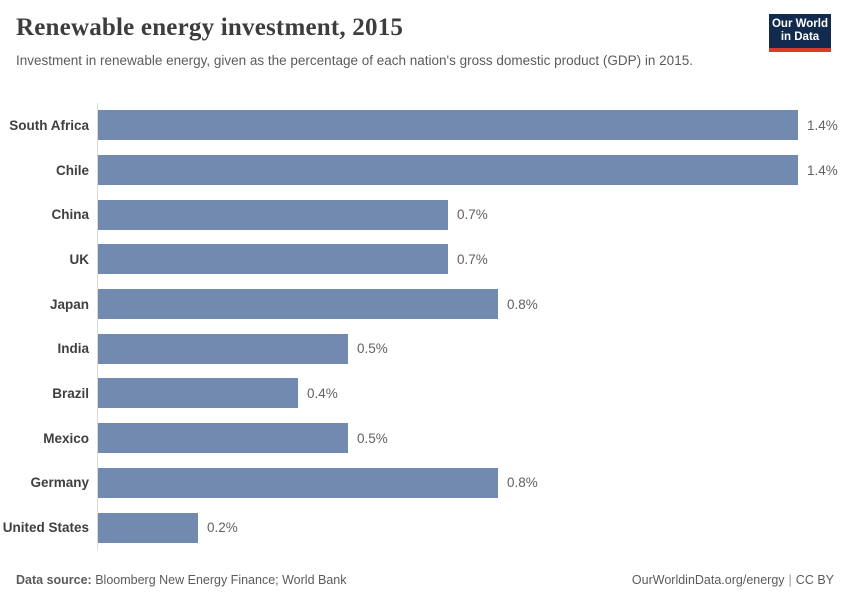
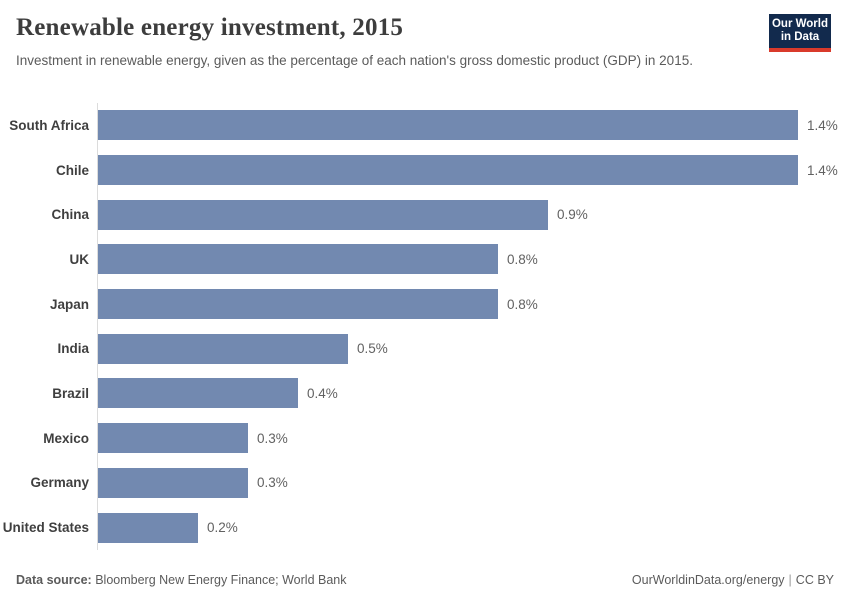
China: 0.7% -> 0.9%
UK: 0.7% -> 0.8%
Mexico: 0.5% -> 0.3%
Germany: 0.8% -> 0.3%
